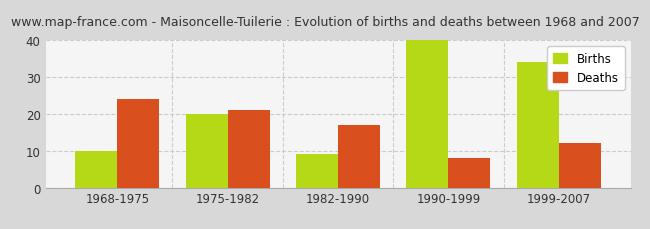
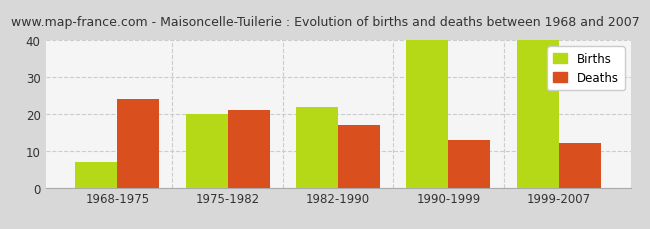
Births/1968-1975: 10 -> 7
Births/1982-1990: 9 -> 22
Deaths/1990-1999: 8 -> 13
Births/1999-2007: 34 -> 40
